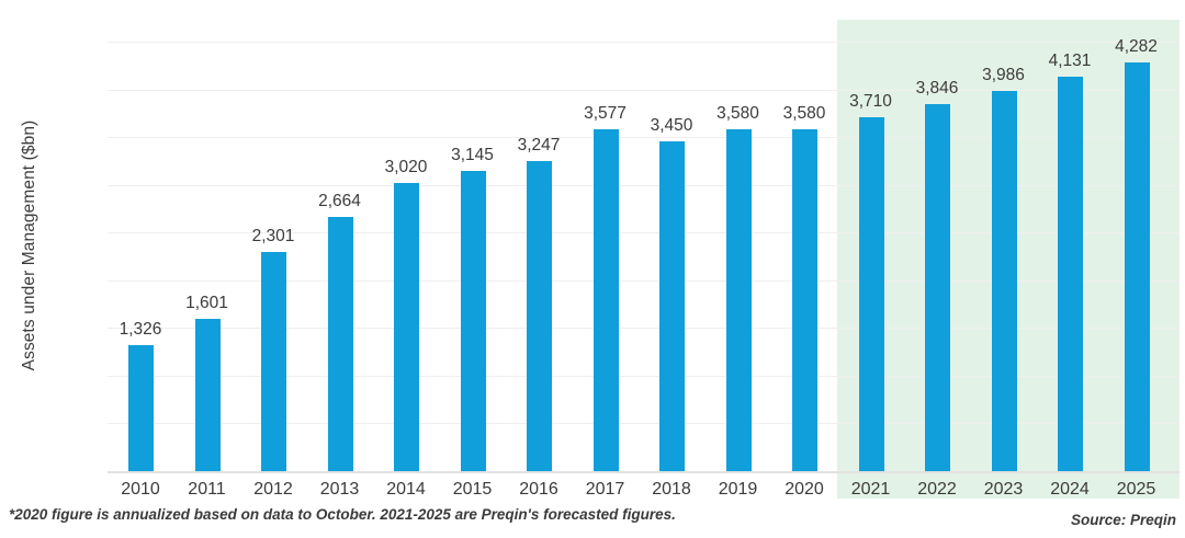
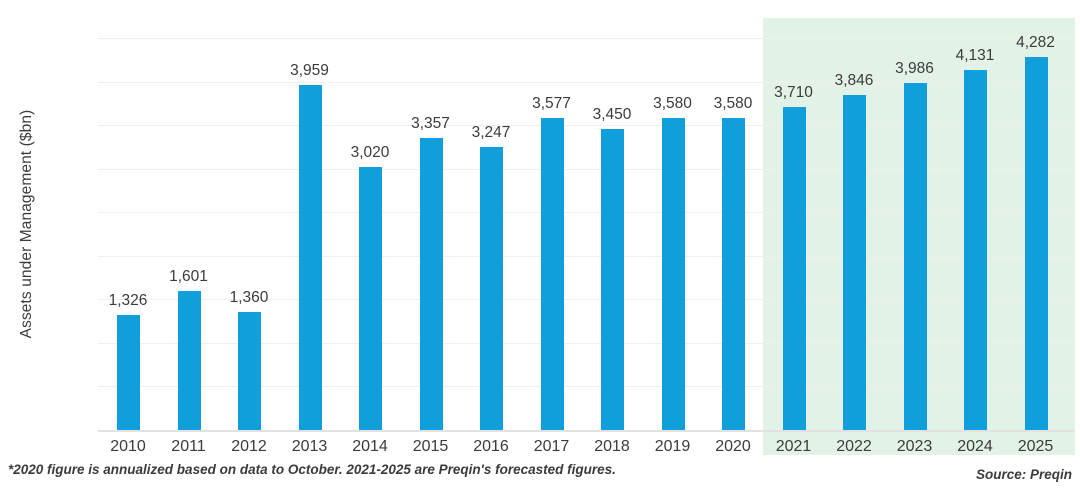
2012: 2,301 -> 1,360
2013: 2,664 -> 3,959
2015: 3,145 -> 3,357
